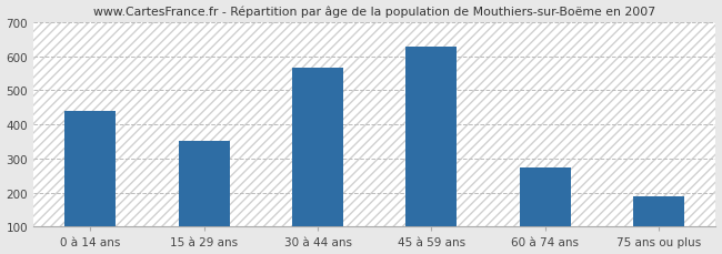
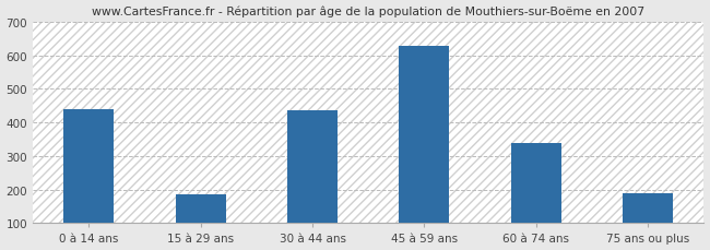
15 à 29 ans: 352 -> 185
30 à 44 ans: 568 -> 435
60 à 74 ans: 273 -> 340
